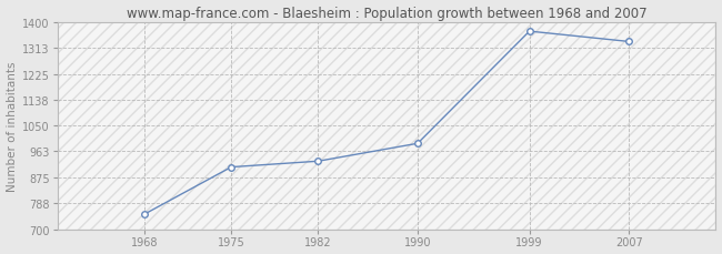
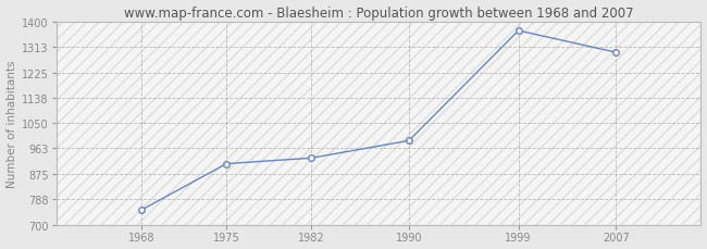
2007: 1335 -> 1295
